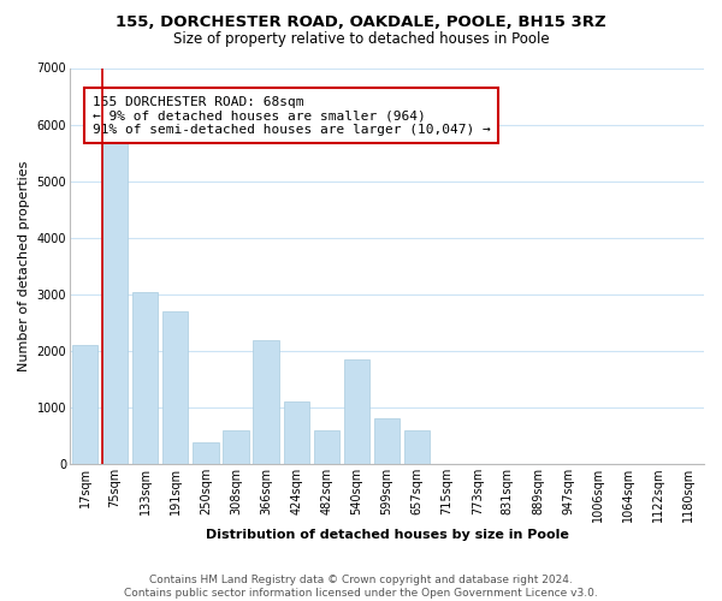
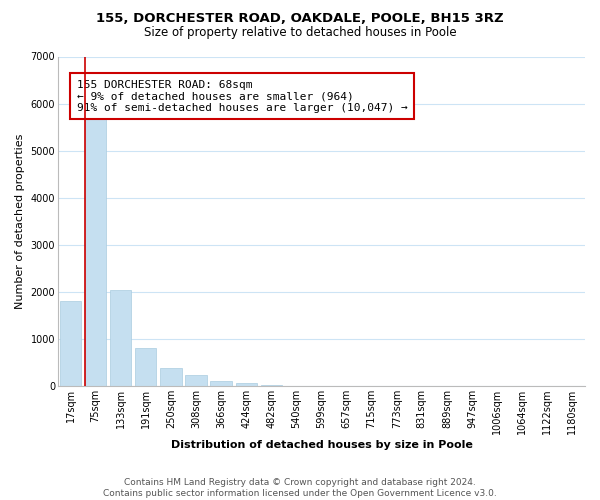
17sqm: 2100 -> 1800
133sqm: 3050 -> 2050
191sqm: 2700 -> 820
308sqm: 600 -> 240
366sqm: 2200 -> 120
424sqm: 1100 -> 70
482sqm: 600 -> 30
540sqm: 1850 -> 10
599sqm: 800 -> 0
657sqm: 600 -> 0
